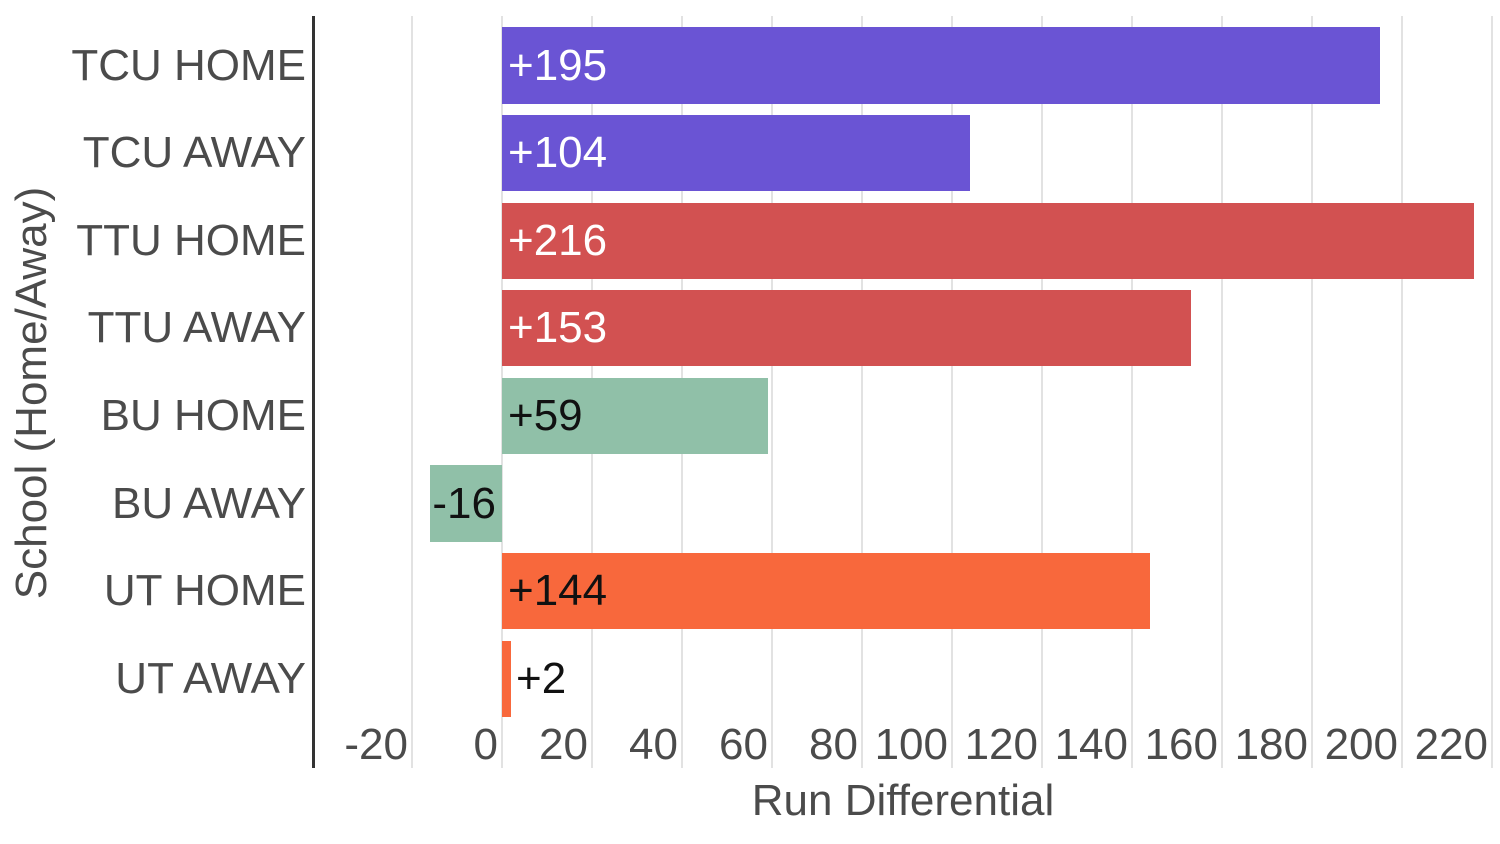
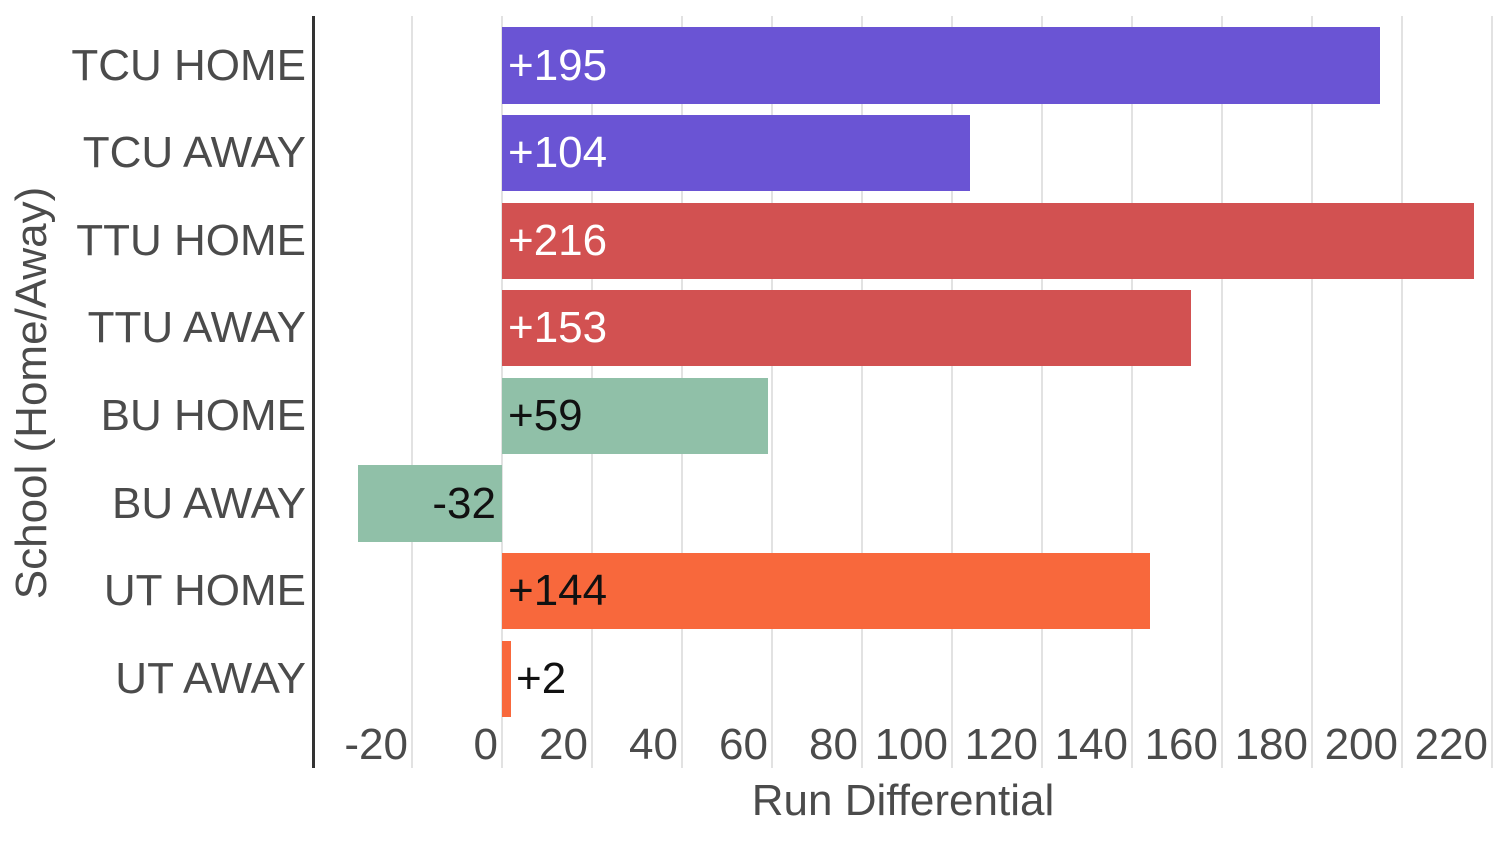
BU AWAY: -16 -> -32
